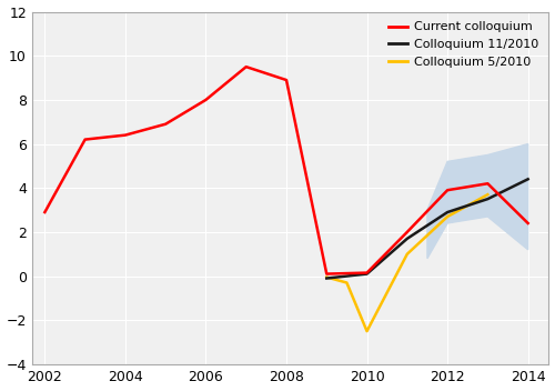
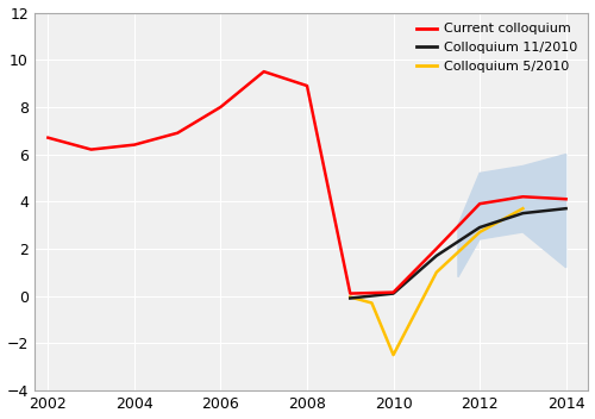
Current colloquium/2002: 2.9 -> 6.7
Current colloquium/2014: 2.4 -> 4.1
Colloquium 11/2010/2014: 4.4 -> 3.7
